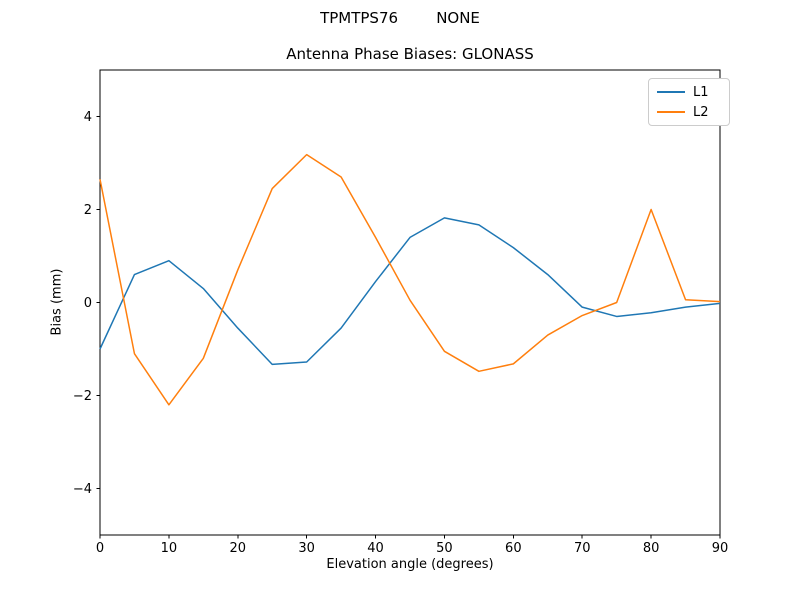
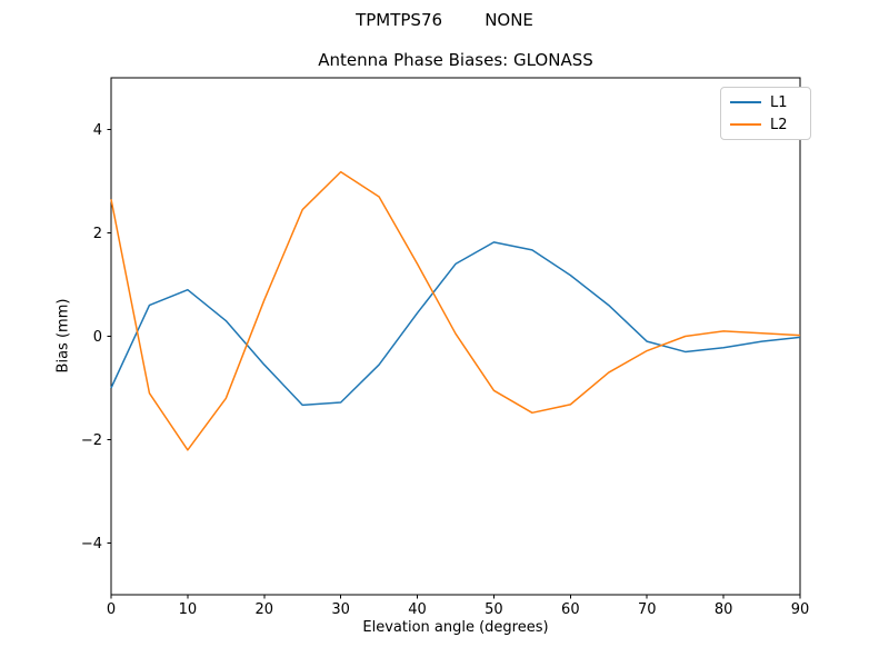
L2/80: 2.0 -> 0.1
